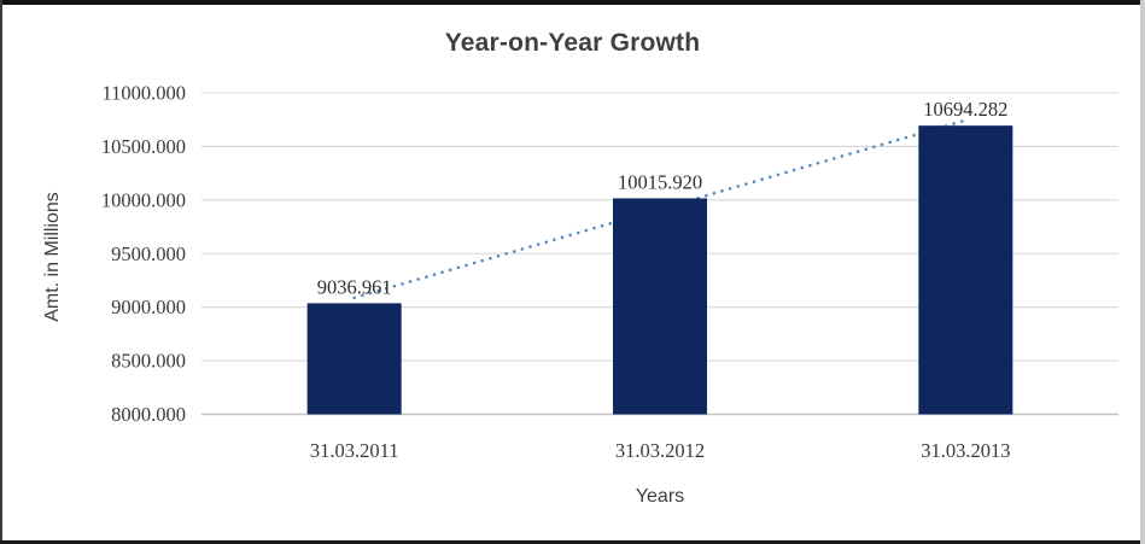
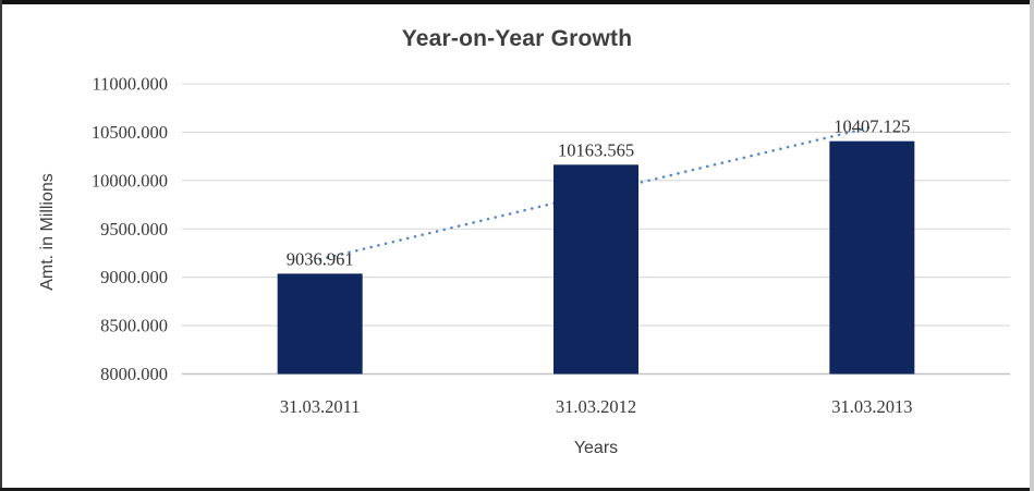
31.03.2012: 10015.920 -> 10163.565
31.03.2013: 10694.282 -> 10407.125
